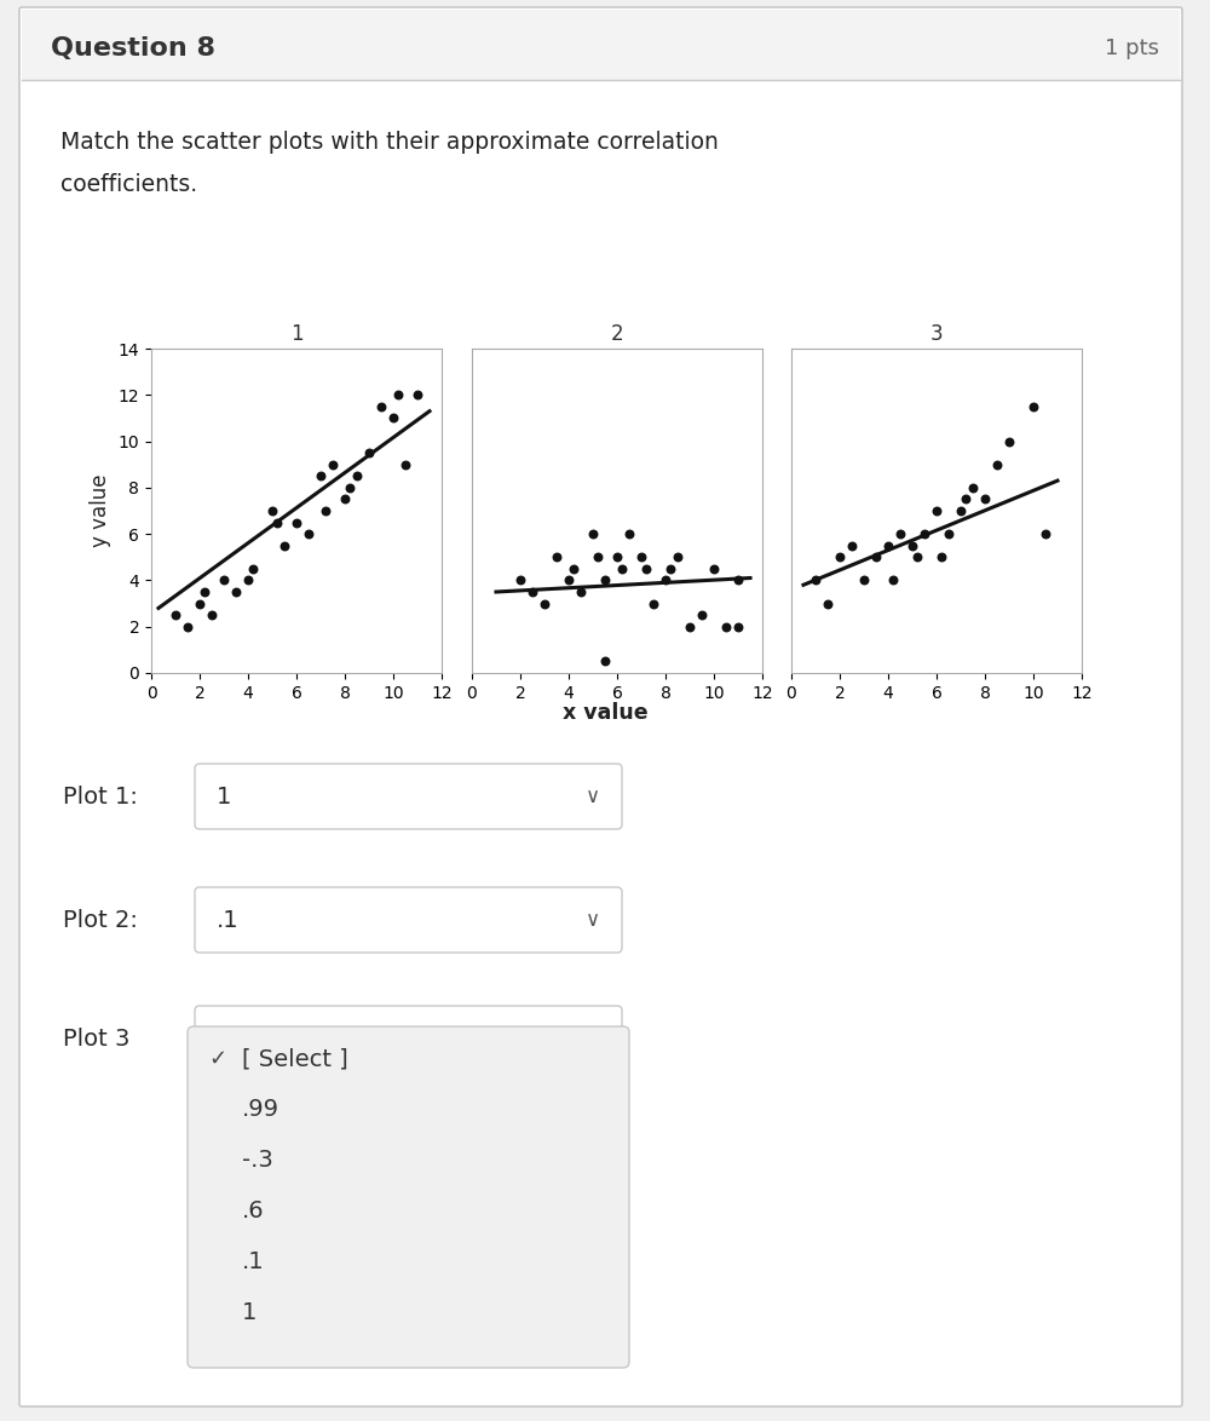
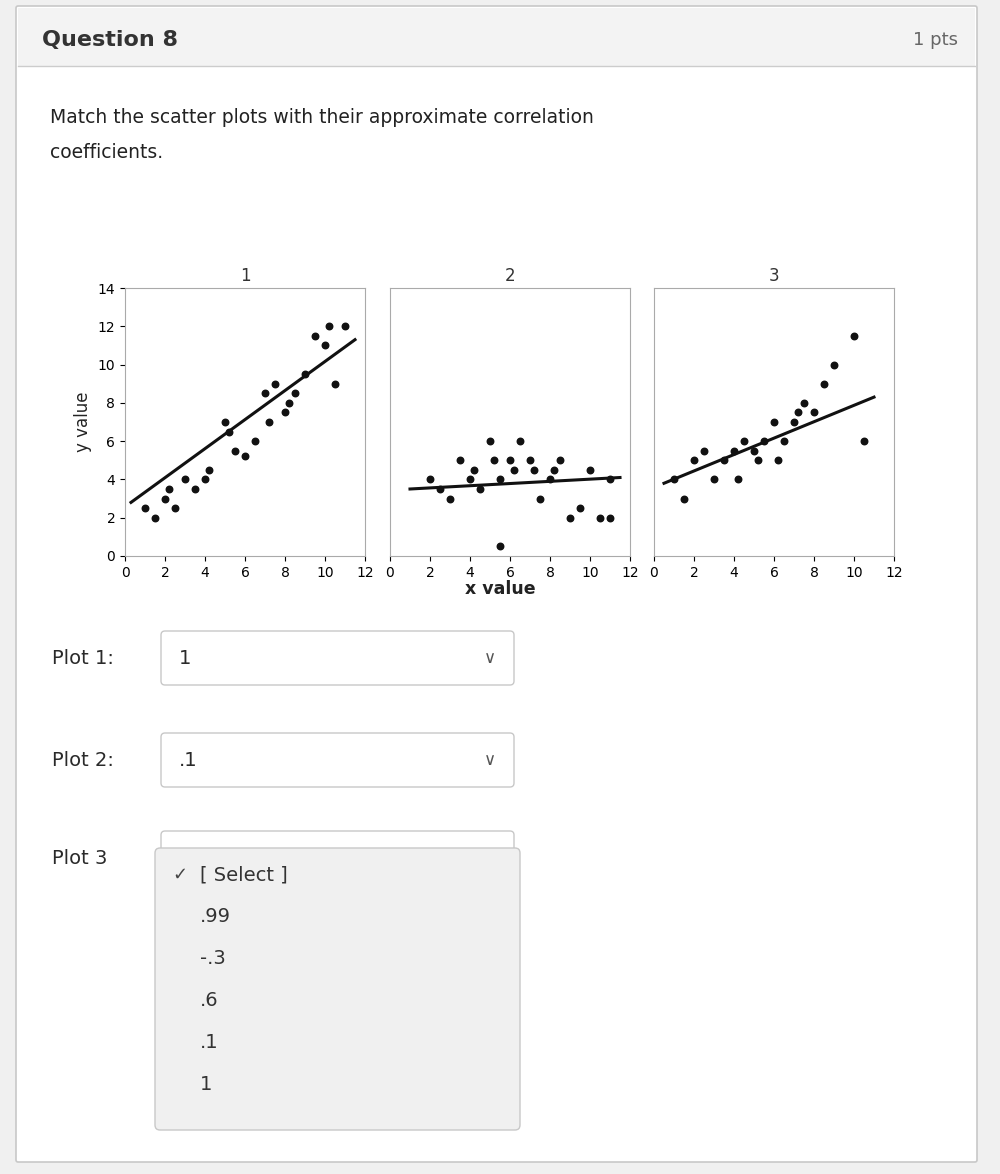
1/6: 6.5 -> 5.2
